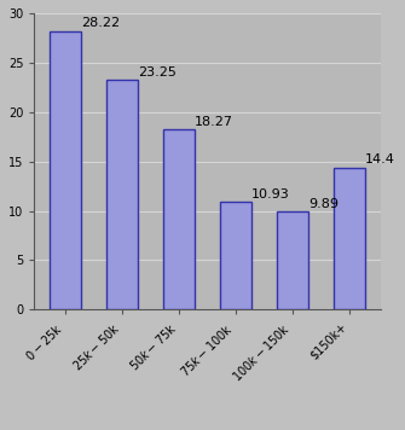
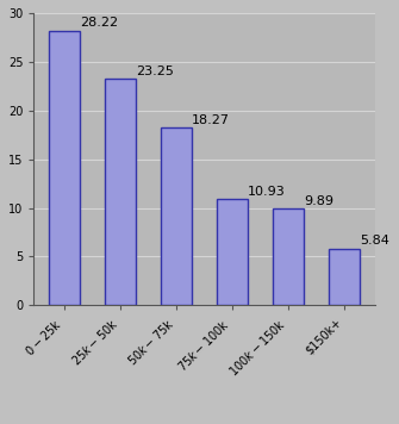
$150k+: 14.4 -> 5.84
